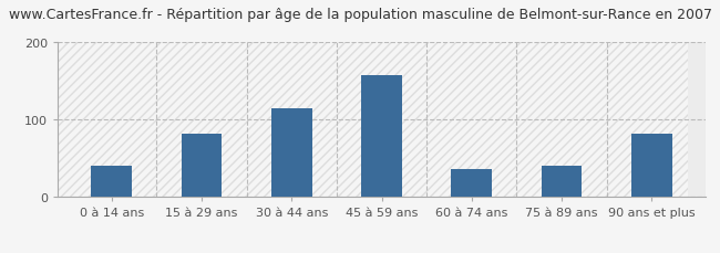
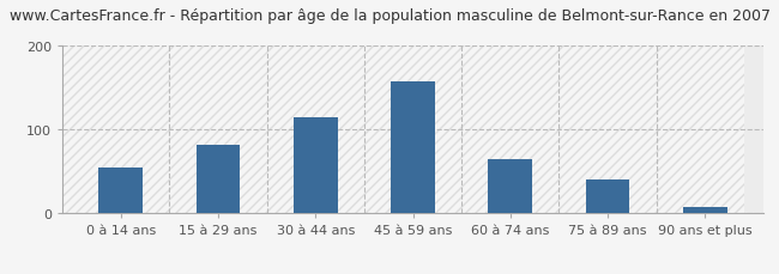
0 à 14 ans: 40 -> 55
60 à 74 ans: 36 -> 65
90 ans et plus: 82 -> 7
